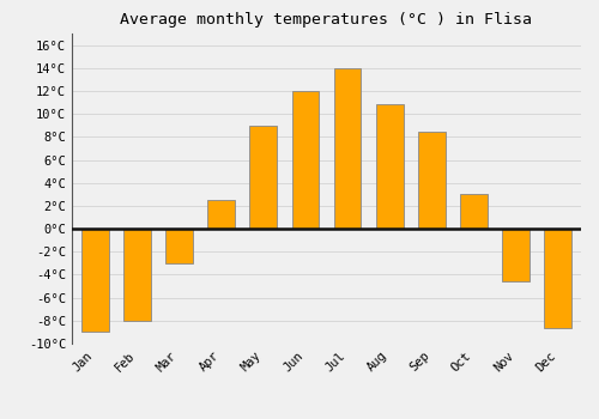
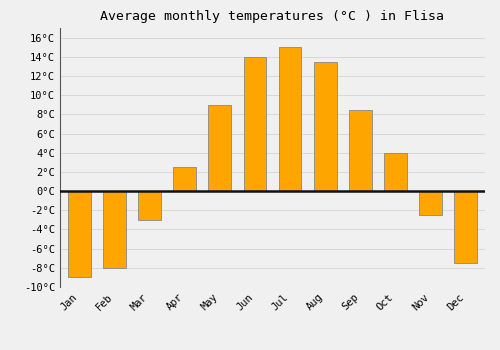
Jun: 12.0°C -> 14.0°C
Jul: 14.0°C -> 15.0°C
Aug: 10.8°C -> 13.5°C
Oct: 3.0°C -> 4.0°C
Nov: -4.6°C -> -2.5°C
Dec: -8.6°C -> -7.5°C
